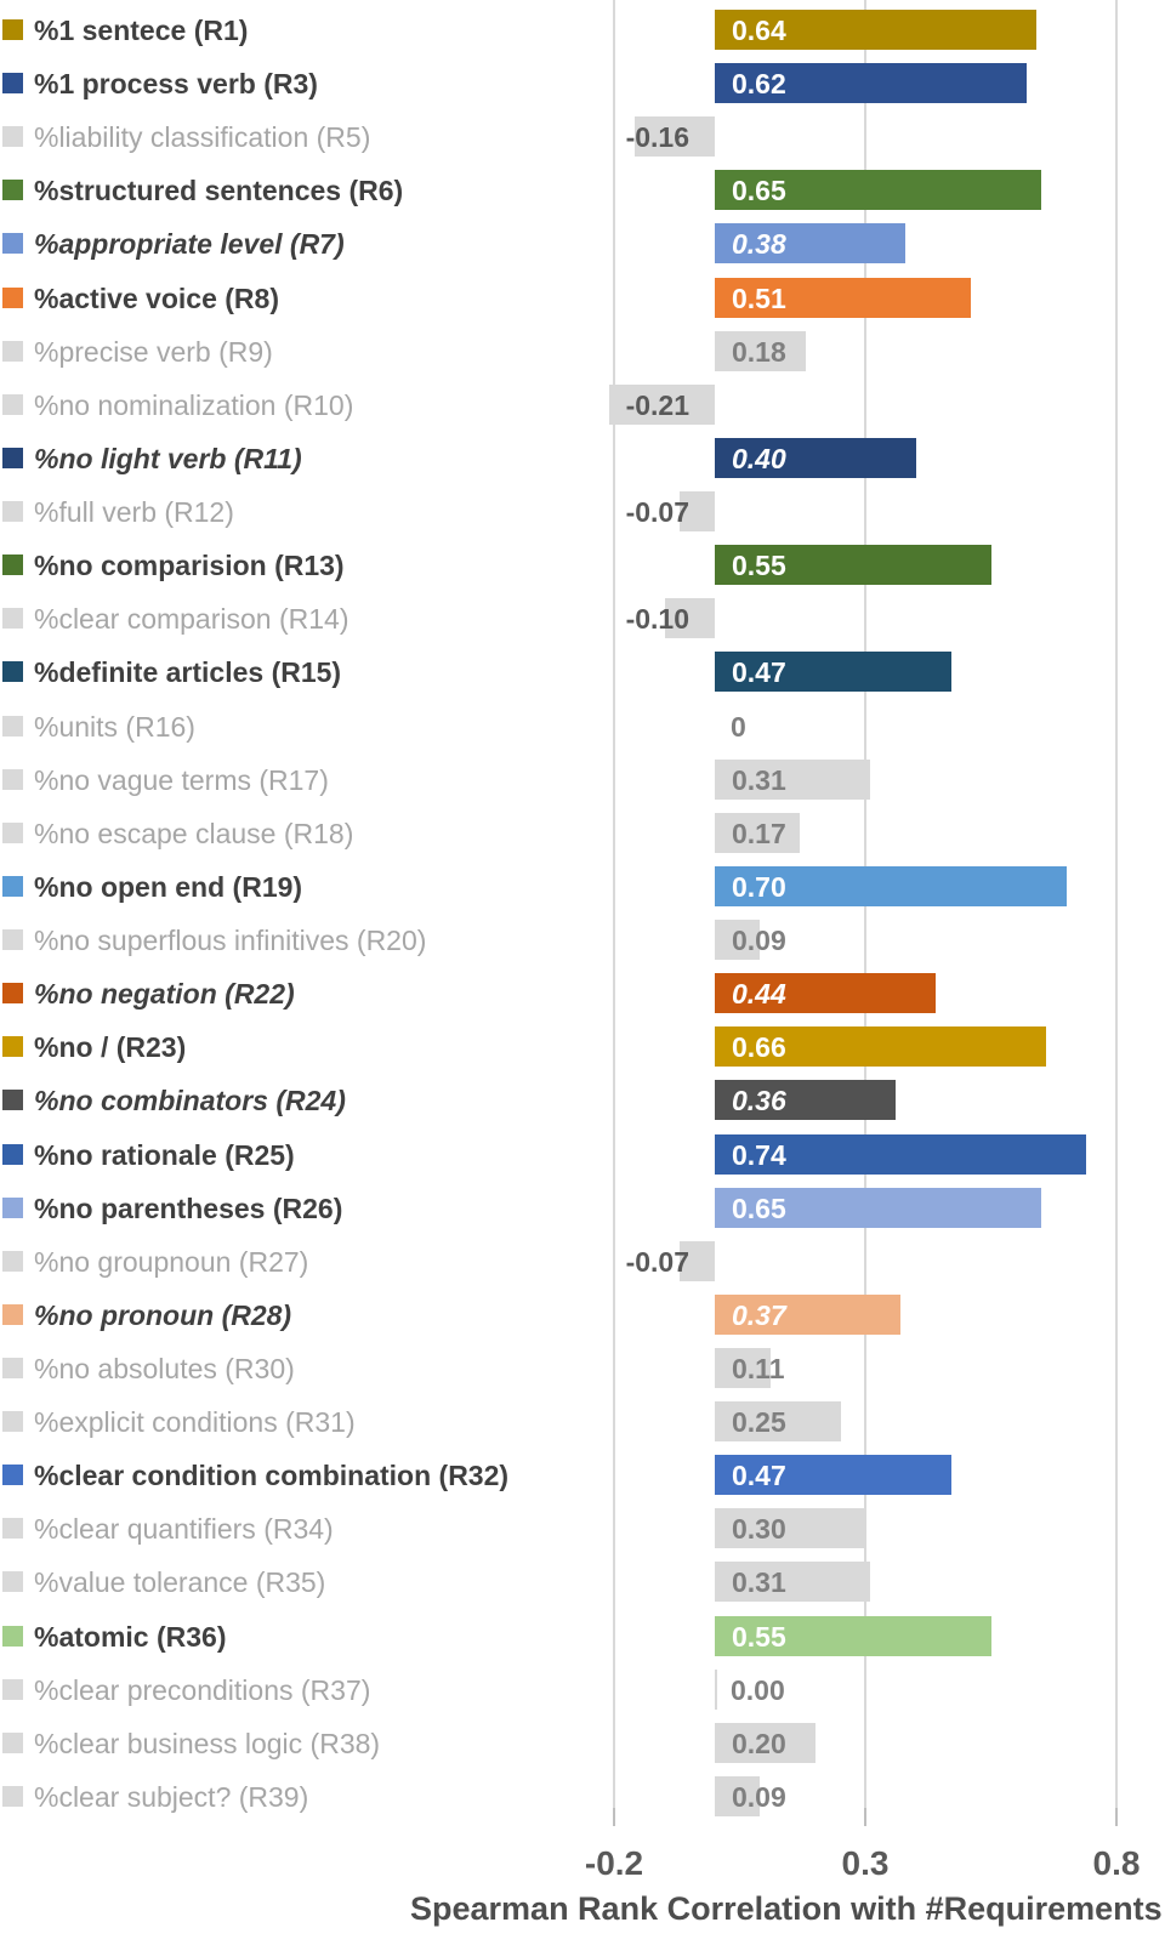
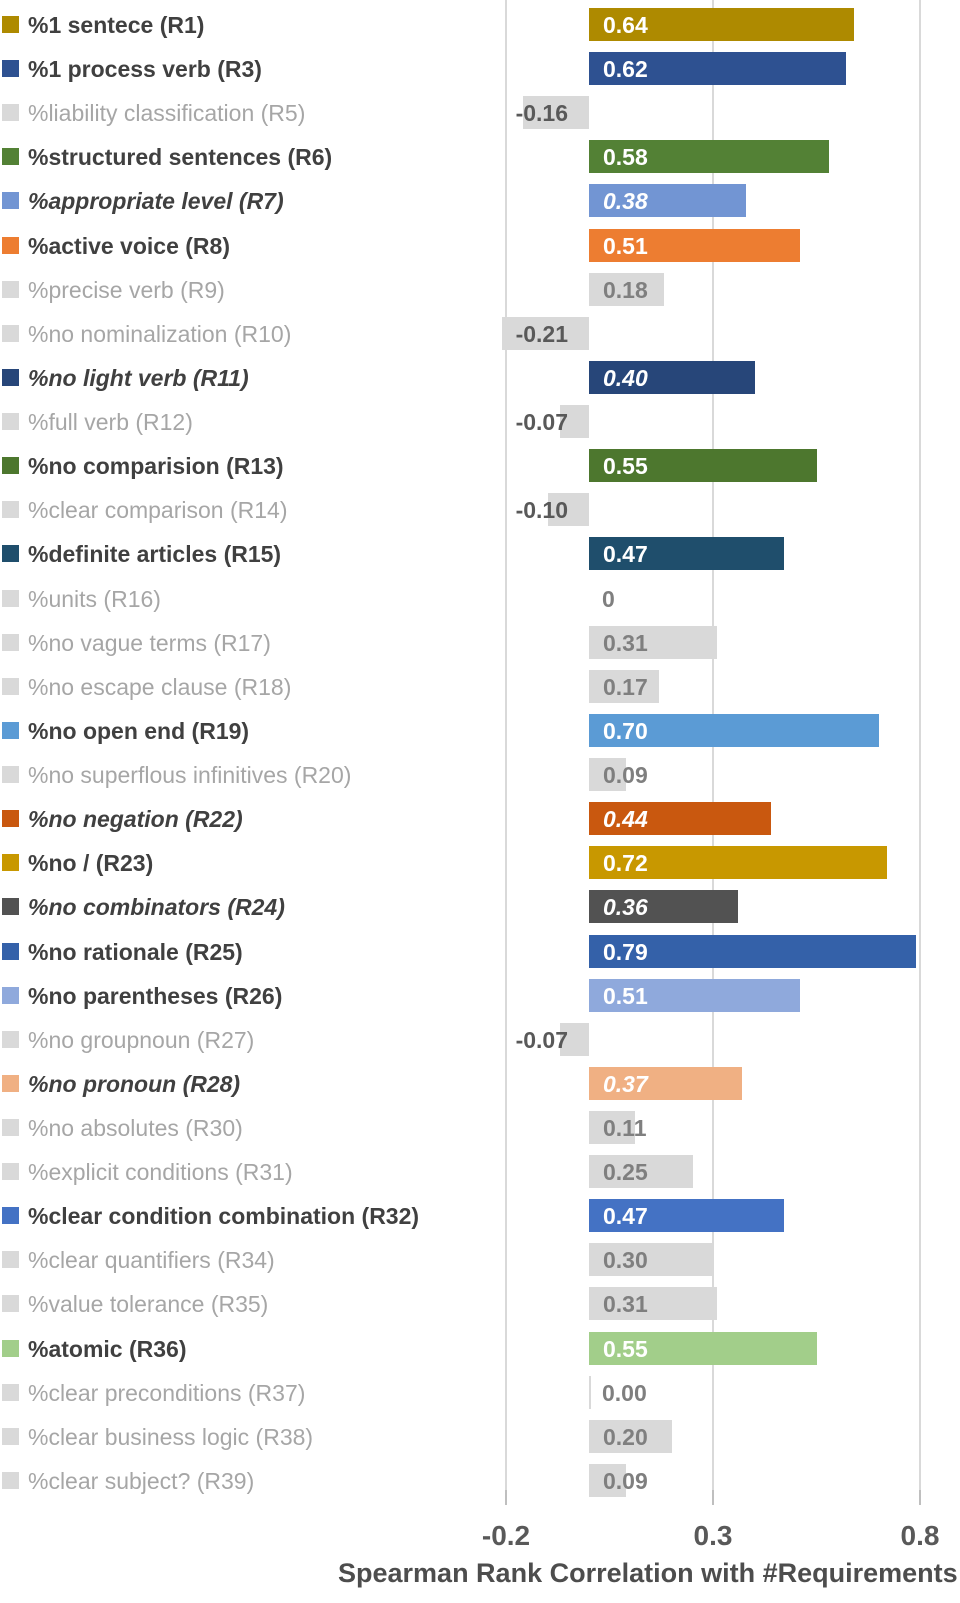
%structured sentences (R6): 0.65 -> 0.58
%no / (R23): 0.66 -> 0.72
%no rationale (R25): 0.74 -> 0.79
%no parentheses (R26): 0.65 -> 0.51
